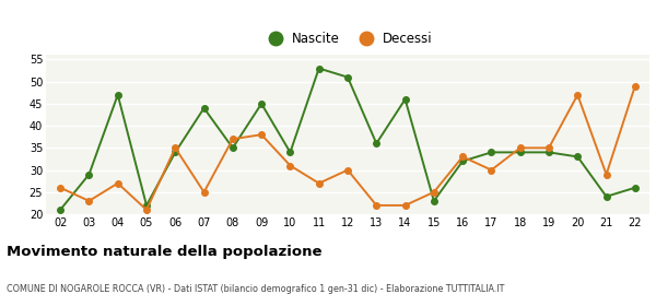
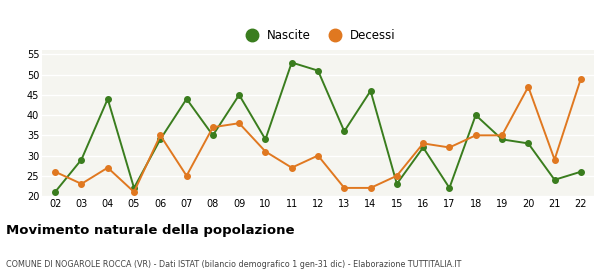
Nascite/04: 47 -> 44
Nascite/17: 34 -> 22
Decessi/17: 30 -> 32
Nascite/18: 34 -> 40
